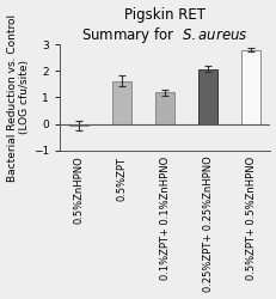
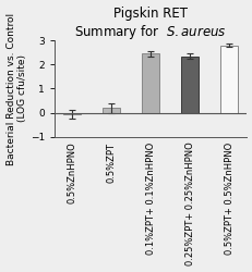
0.5%ZPT: 1.62 -> 0.20
0.1%ZPT+ 0.1%ZnHPNO: 1.18 -> 2.45
0.25%ZPT+ 0.25%ZnHPNO: 2.07 -> 2.35
